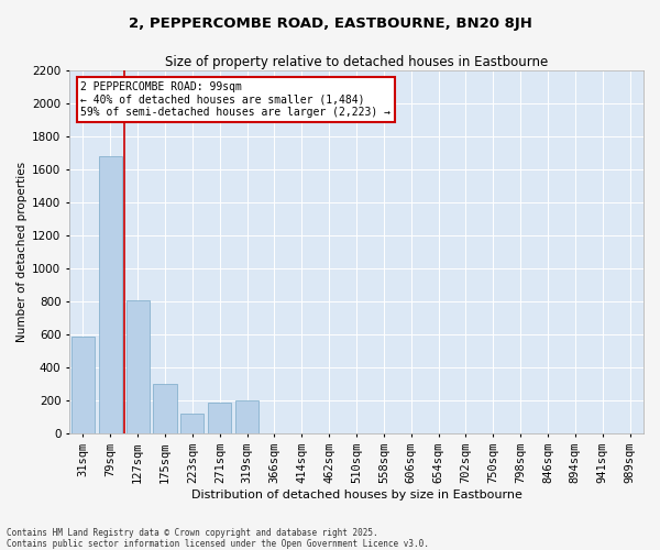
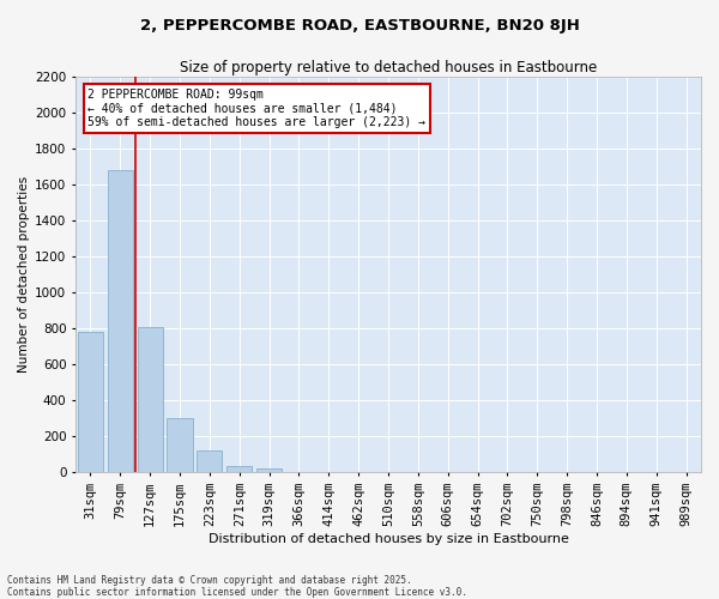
31sqm: 590 -> 780
271sqm: 190 -> 40
319sqm: 200 -> 20
